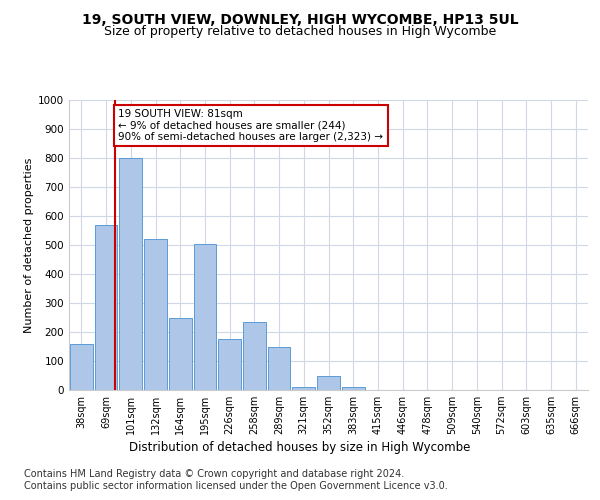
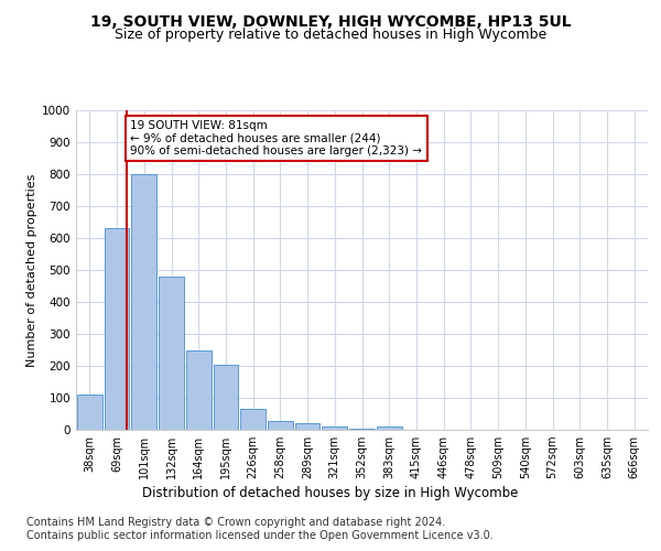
38sqm: 160 -> 110
69sqm: 570 -> 630
132sqm: 520 -> 480
195sqm: 505 -> 205
226sqm: 175 -> 65
258sqm: 235 -> 27
289sqm: 150 -> 20
352sqm: 50 -> 5
